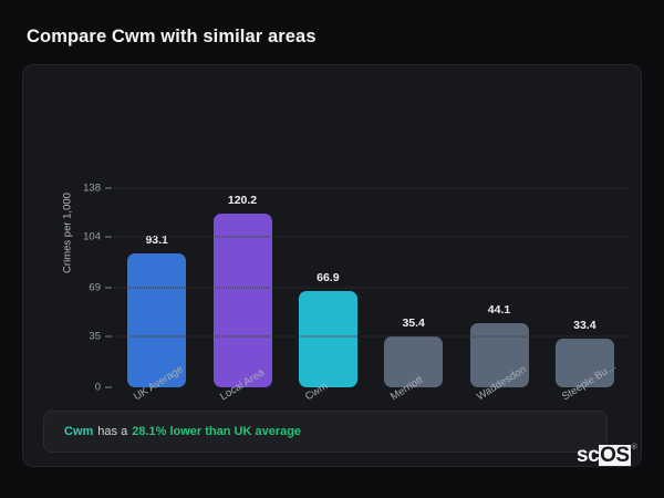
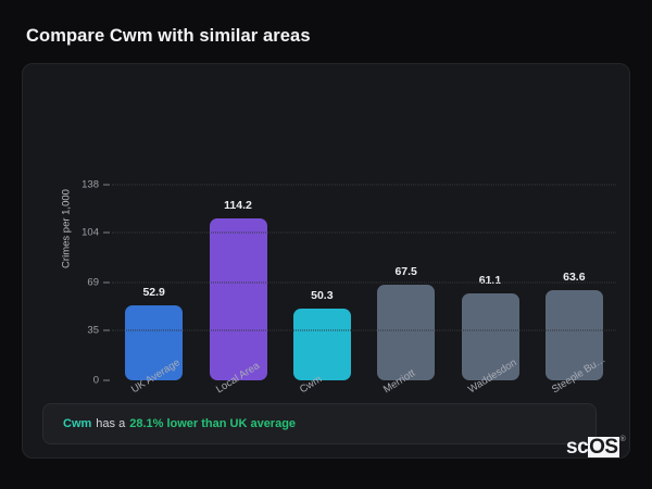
UK Average: 93.1 -> 52.9
Local Area: 120.2 -> 114.2
Cwm: 66.9 -> 50.3
Merriott: 35.4 -> 67.5
Waddesdon: 44.1 -> 61.1
Steeple Bu…: 33.4 -> 63.6
